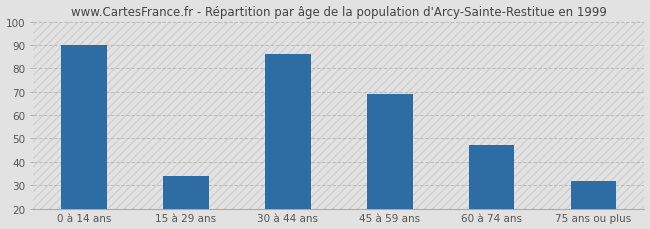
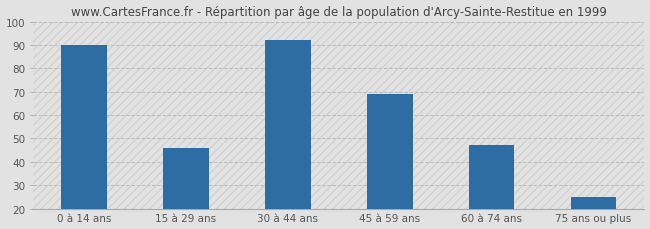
15 à 29 ans: 34 -> 46
30 à 44 ans: 86 -> 92
75 ans ou plus: 32 -> 25
